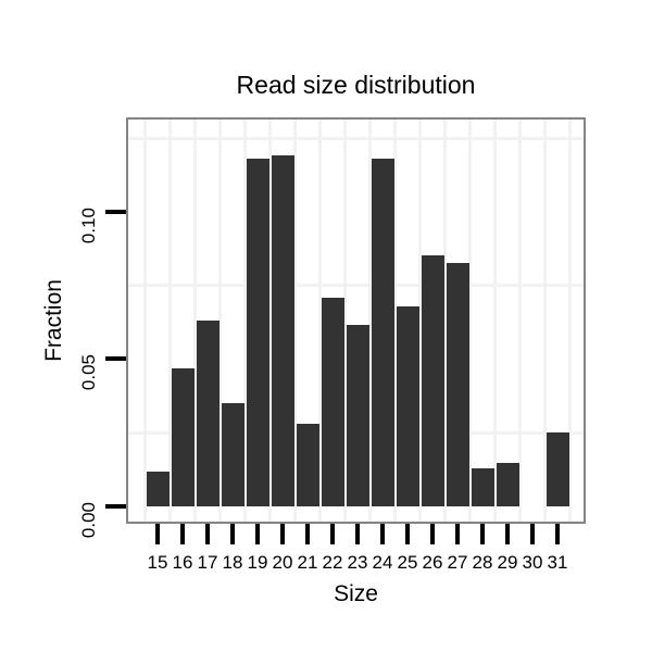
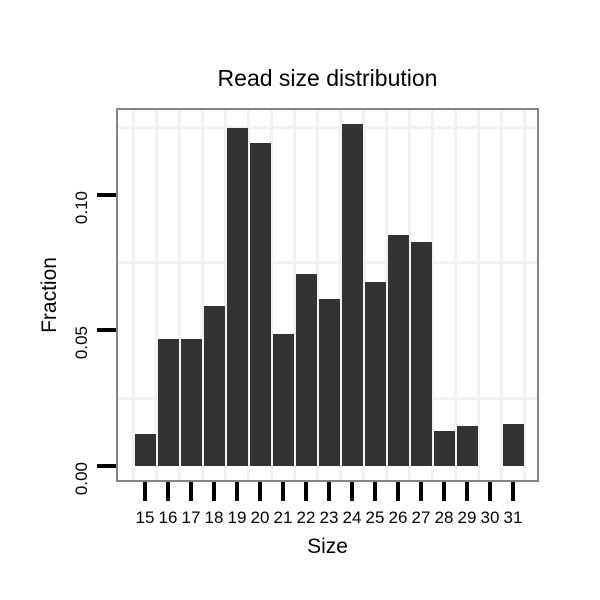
17: 0.063 -> 0.047
18: 0.035 -> 0.059
19: 0.118 -> 0.125
21: 0.028 -> 0.049
24: 0.118 -> 0.126
31: 0.025 -> 0.015
